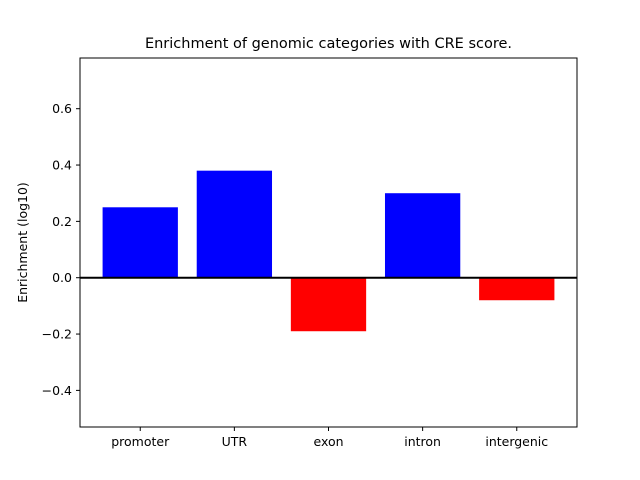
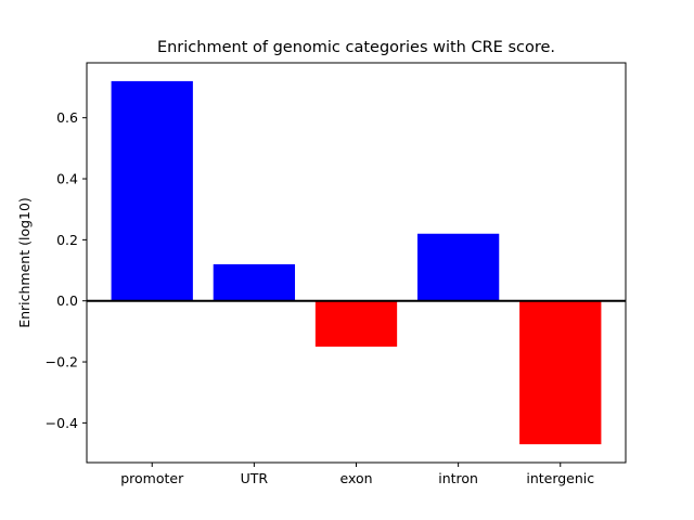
promoter: 0.25 -> 0.72
UTR: 0.38 -> 0.12
exon: -0.19 -> -0.15
intron: 0.30 -> 0.22
intergenic: -0.08 -> -0.47
